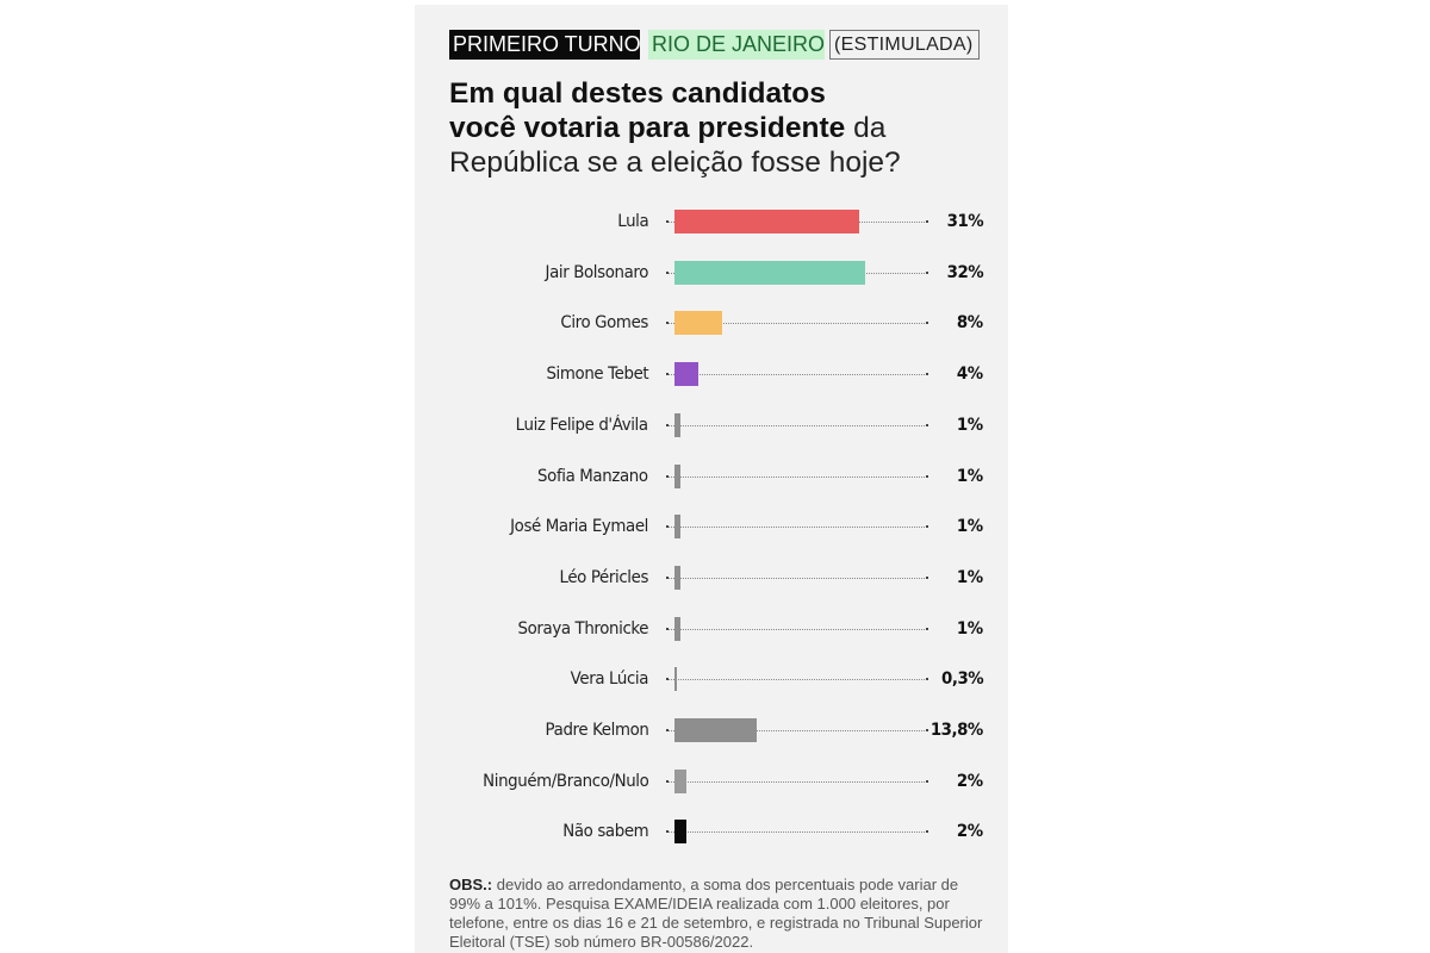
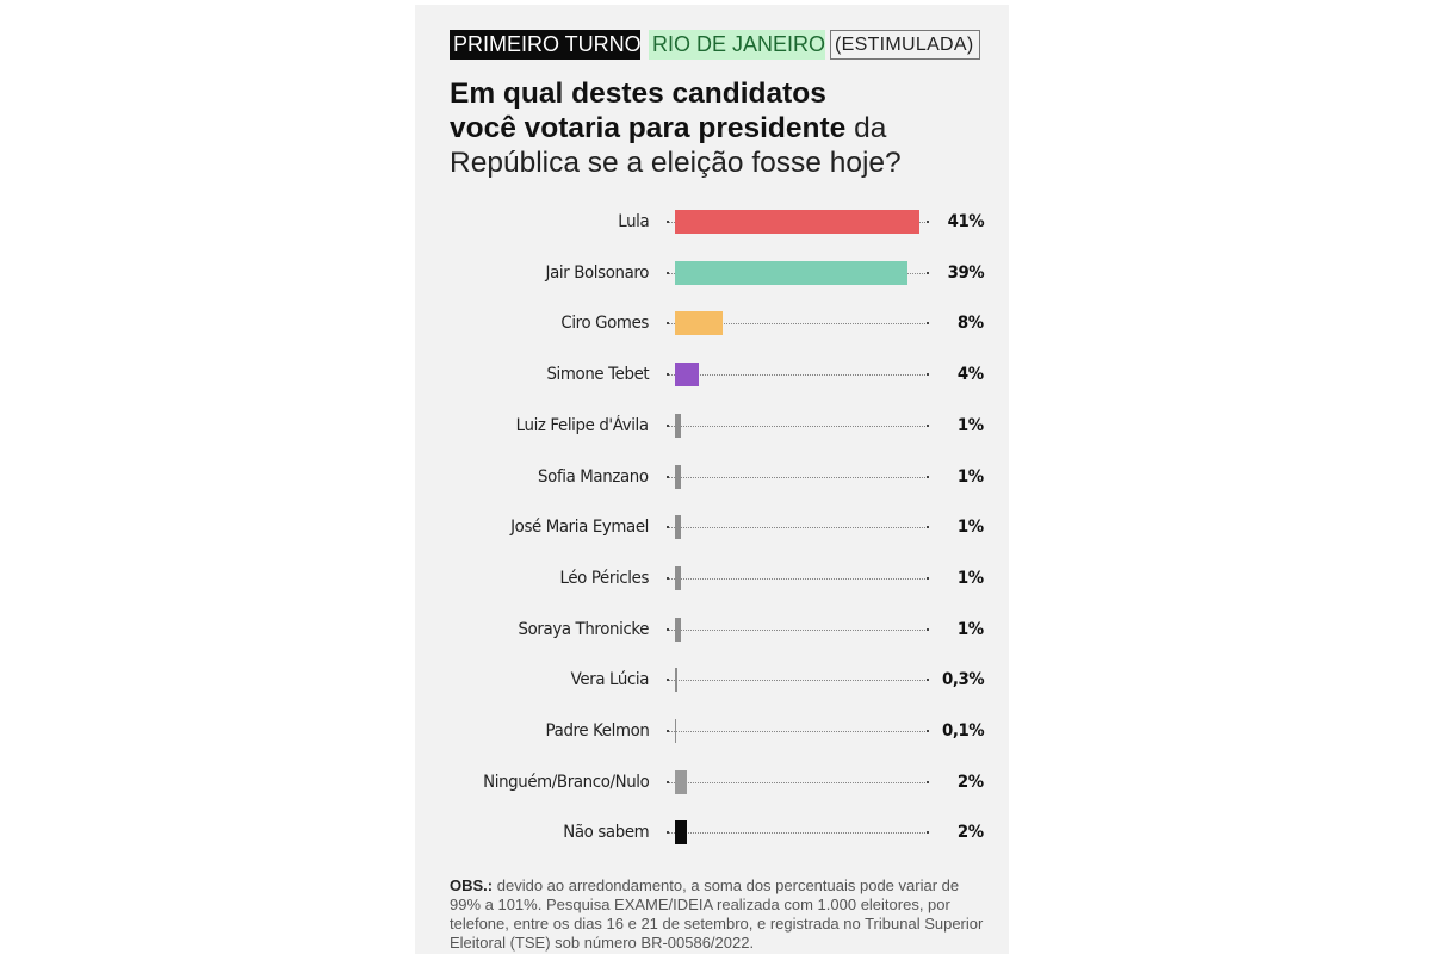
Lula: 31% -> 41%
Jair Bolsonaro: 32% -> 39%
Padre Kelmon: 13,8% -> 0,1%
